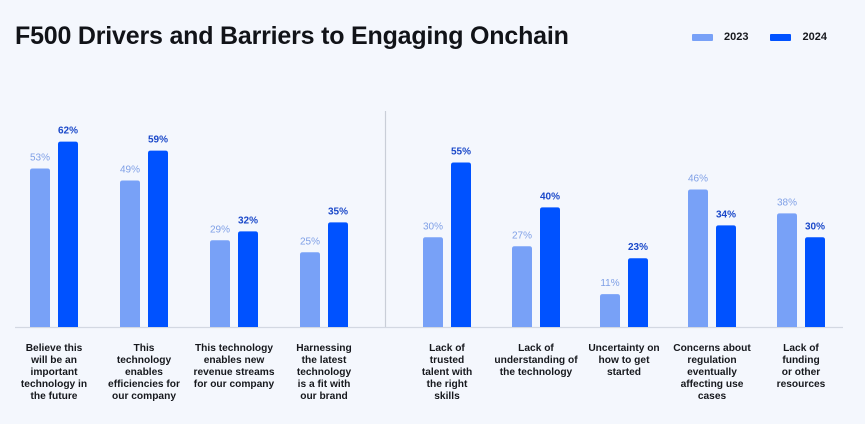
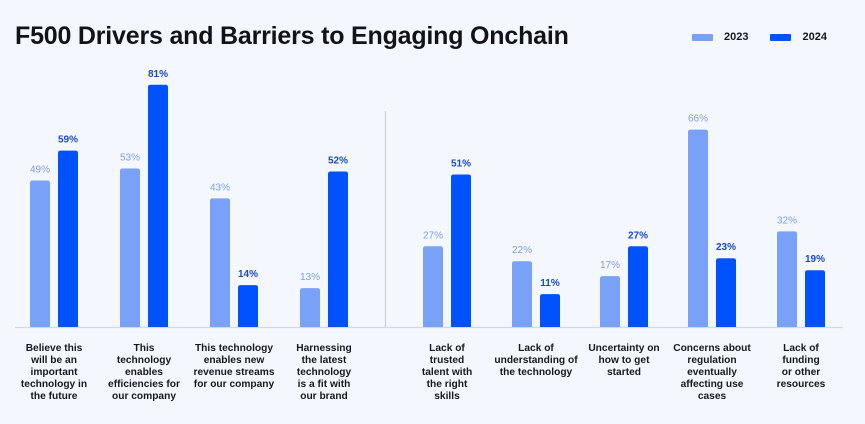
2023/Believe this will be an important technology in the future: 53% -> 49%
2024/Believe this will be an important technology in the future: 62% -> 59%
2023/This technology enables efficiencies for our company: 49% -> 53%
2024/This technology enables efficiencies for our company: 59% -> 81%
2023/This technology enables new revenue streams for our company: 29% -> 43%
2024/This technology enables new revenue streams for our company: 32% -> 14%
2023/Harnessing the latest technology is a fit with our brand: 25% -> 13%
2024/Harnessing the latest technology is a fit with our brand: 35% -> 52%
2023/Lack of trusted talent with the right skills: 30% -> 27%
2024/Lack of trusted talent with the right skills: 55% -> 51%
2023/Lack of understanding of the technology: 27% -> 22%
2024/Lack of understanding of the technology: 40% -> 11%
2023/Uncertainty on how to get started: 11% -> 17%
2024/Uncertainty on how to get started: 23% -> 27%
2023/Concerns about regulation eventually affecting use cases: 46% -> 66%
2024/Concerns about regulation eventually affecting use cases: 34% -> 23%
2023/Lack of funding or other resources: 38% -> 32%
2024/Lack of funding or other resources: 30% -> 19%
